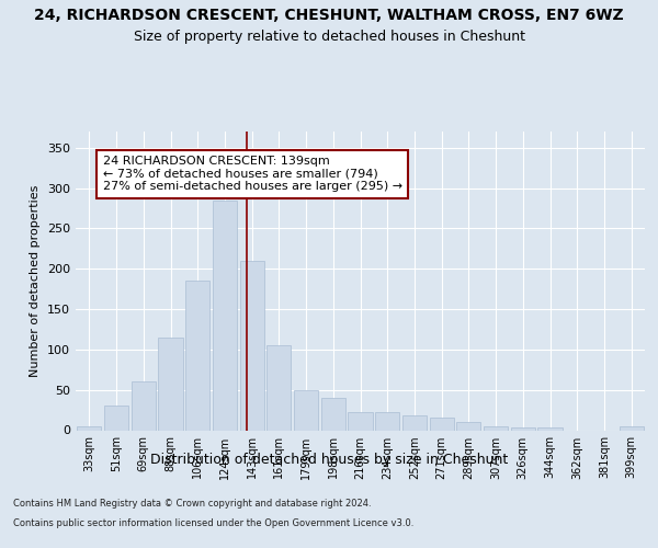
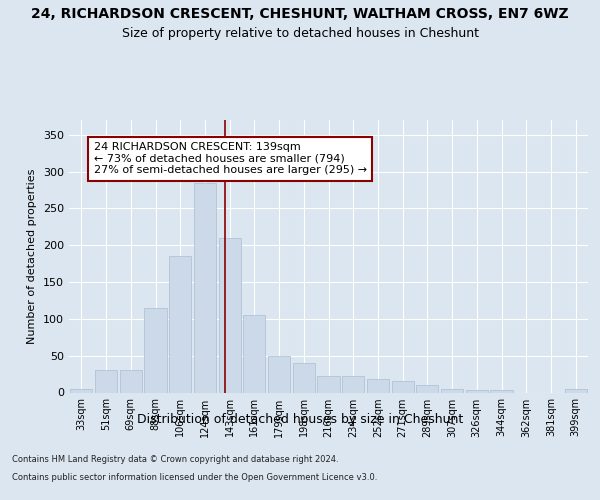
69sqm: 60 -> 30
